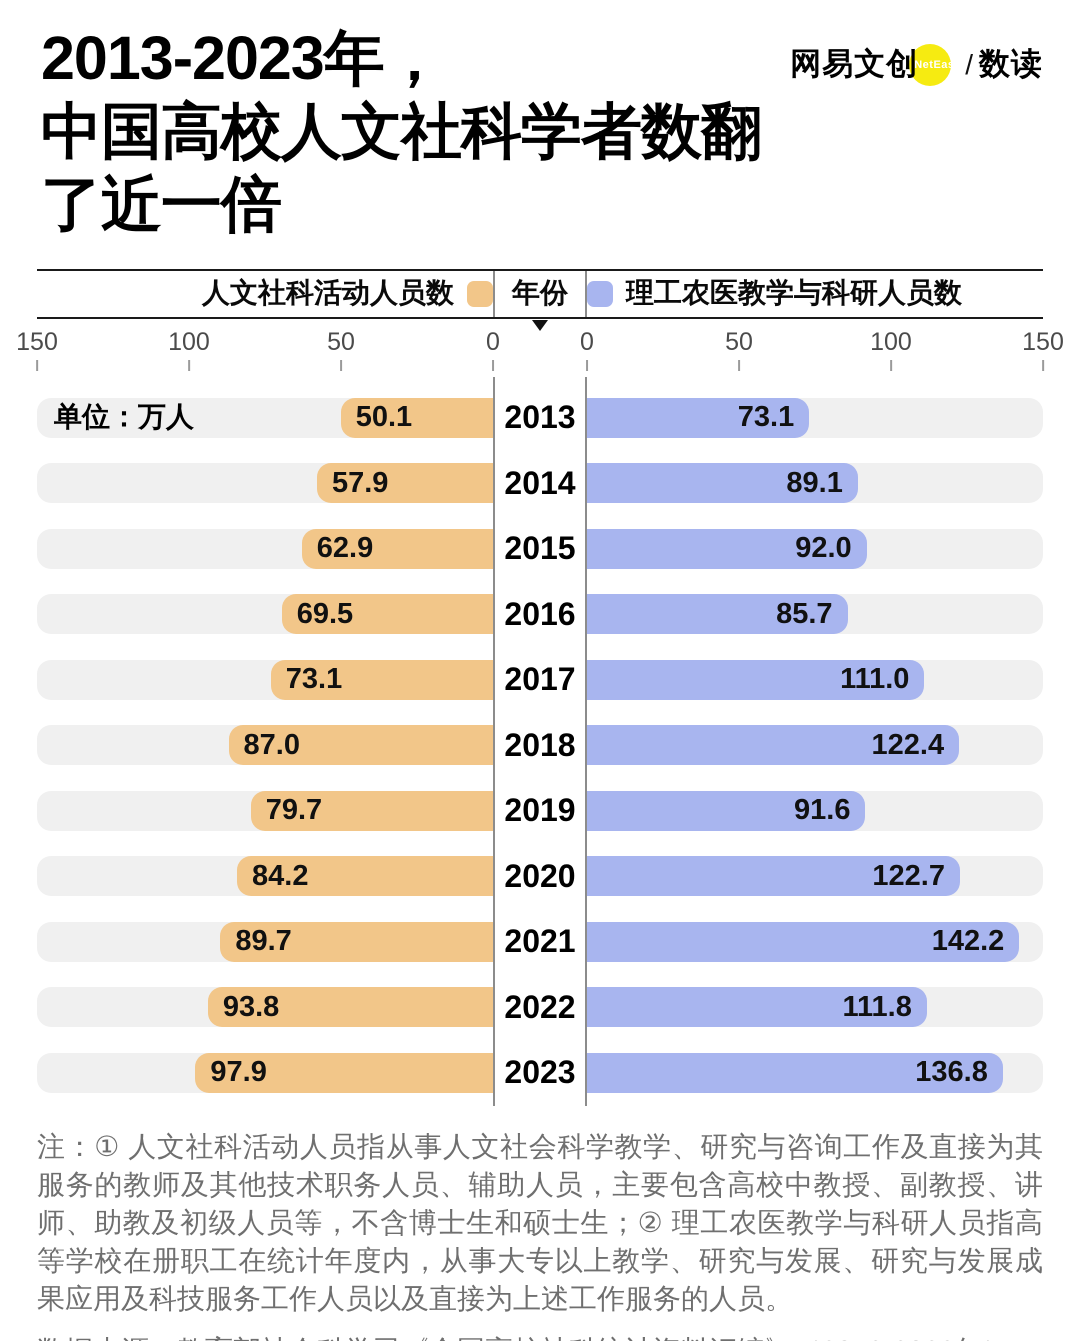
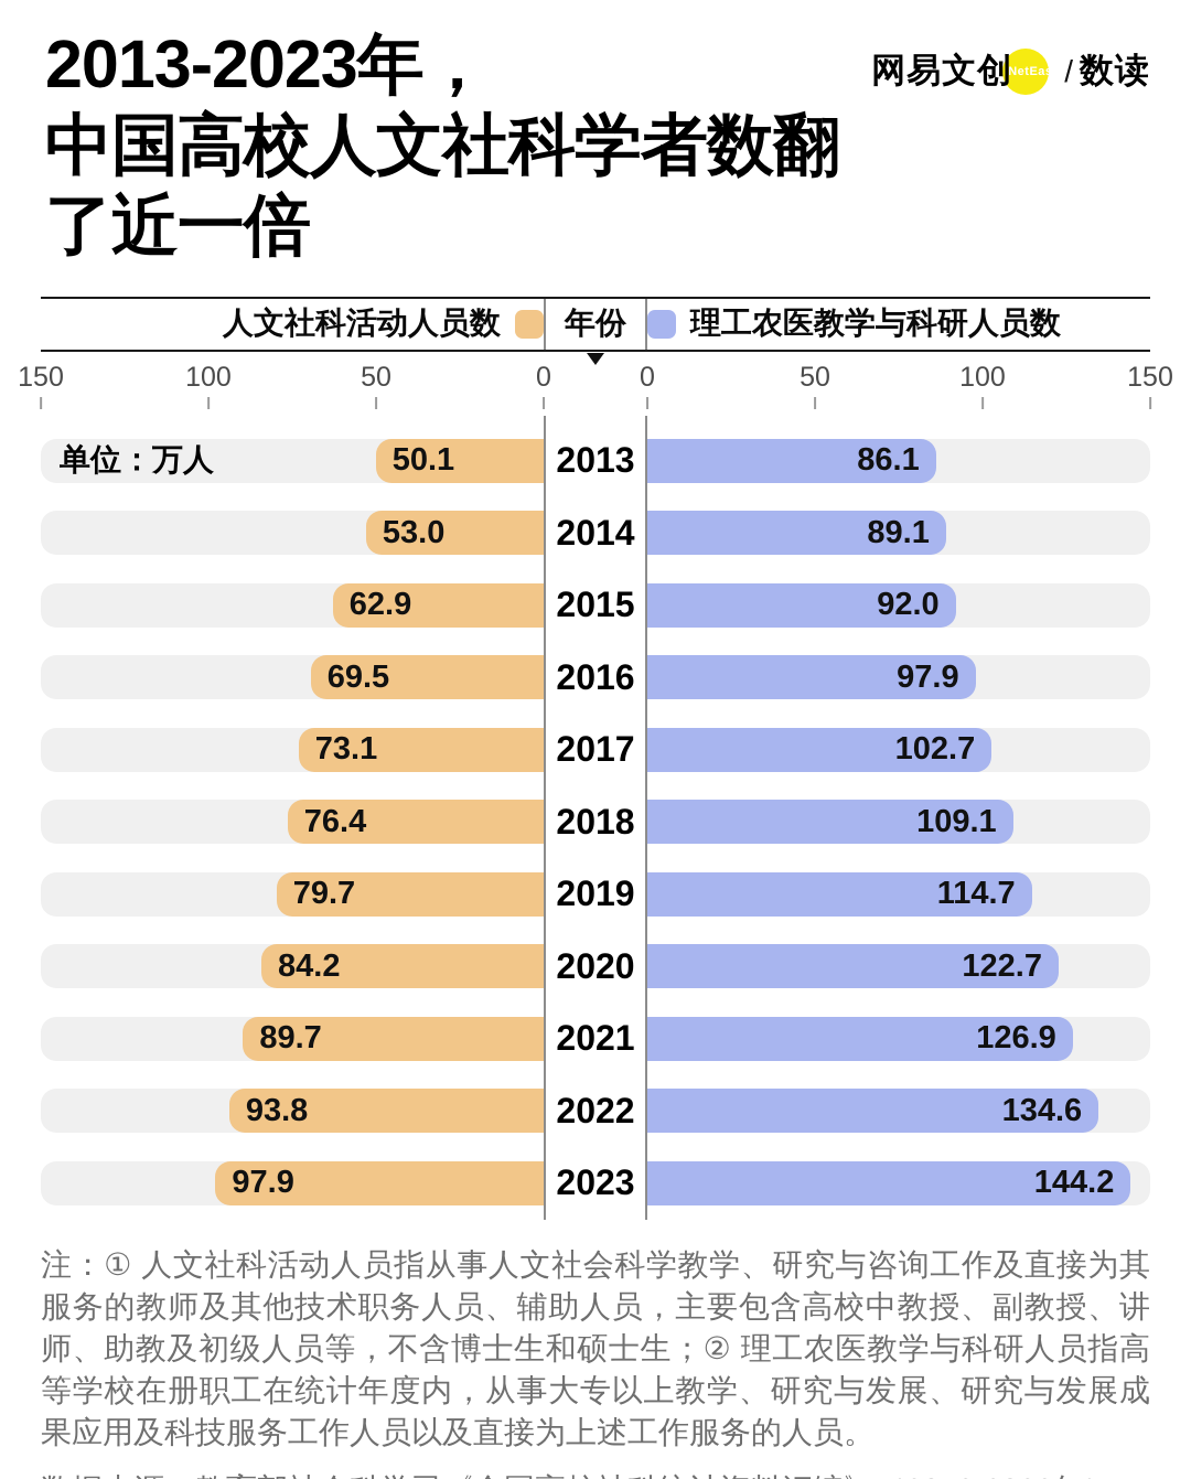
理工农医教学与科研人员数/2013: 73.1 -> 86.1
人文社科活动人员数/2014: 57.9 -> 53.0
理工农医教学与科研人员数/2016: 85.7 -> 97.9
理工农医教学与科研人员数/2017: 111.0 -> 102.7
人文社科活动人员数/2018: 87.0 -> 76.4
理工农医教学与科研人员数/2018: 122.4 -> 109.1
理工农医教学与科研人员数/2019: 91.6 -> 114.7
理工农医教学与科研人员数/2021: 142.2 -> 126.9
理工农医教学与科研人员数/2022: 111.8 -> 134.6
理工农医教学与科研人员数/2023: 136.8 -> 144.2
